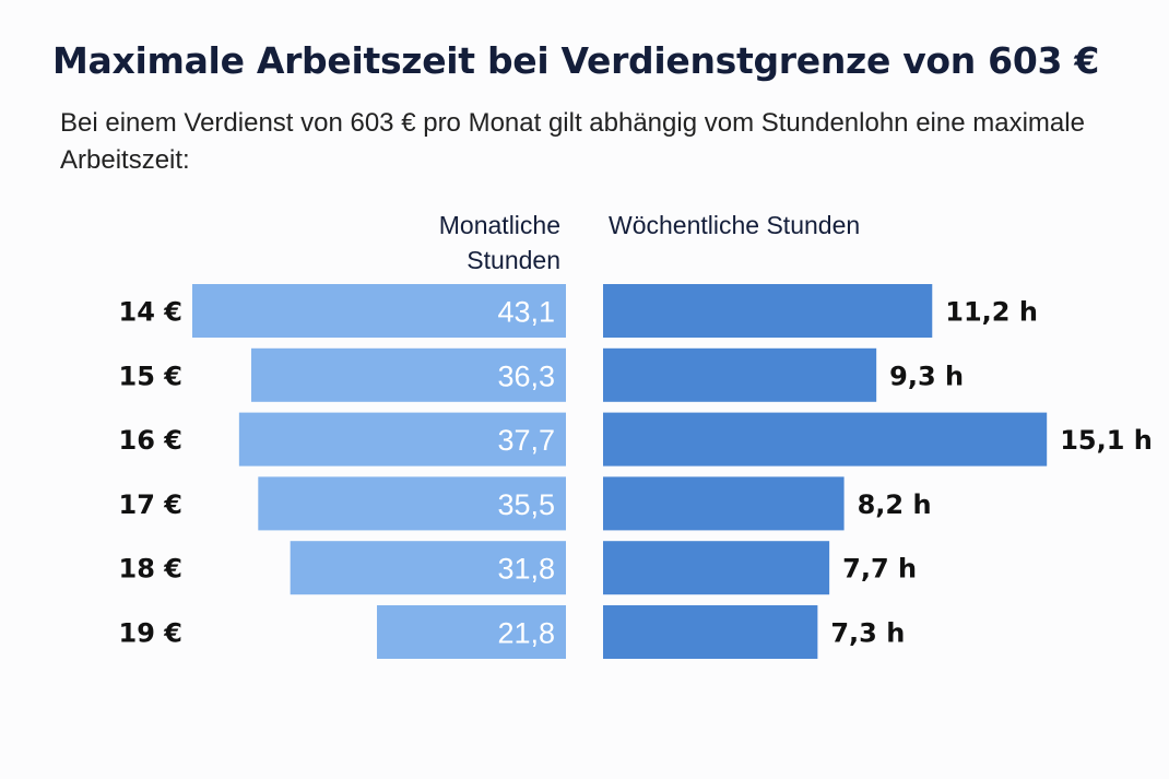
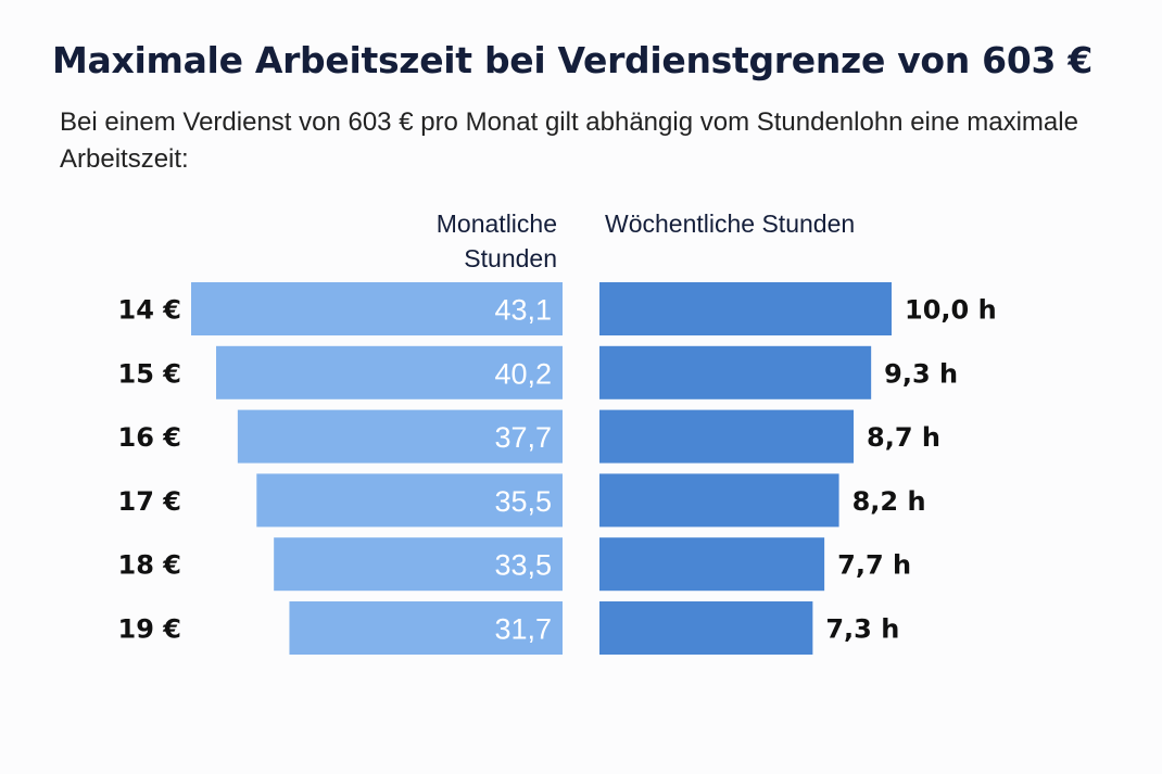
Wöchentliche Stunden/14 €: 11,2 -> 10,0
Monatliche Stunden/15 €: 36,3 -> 40,2
Wöchentliche Stunden/16 €: 15,1 -> 8,7
Monatliche Stunden/18 €: 31,8 -> 33,5
Monatliche Stunden/19 €: 21,8 -> 31,7
